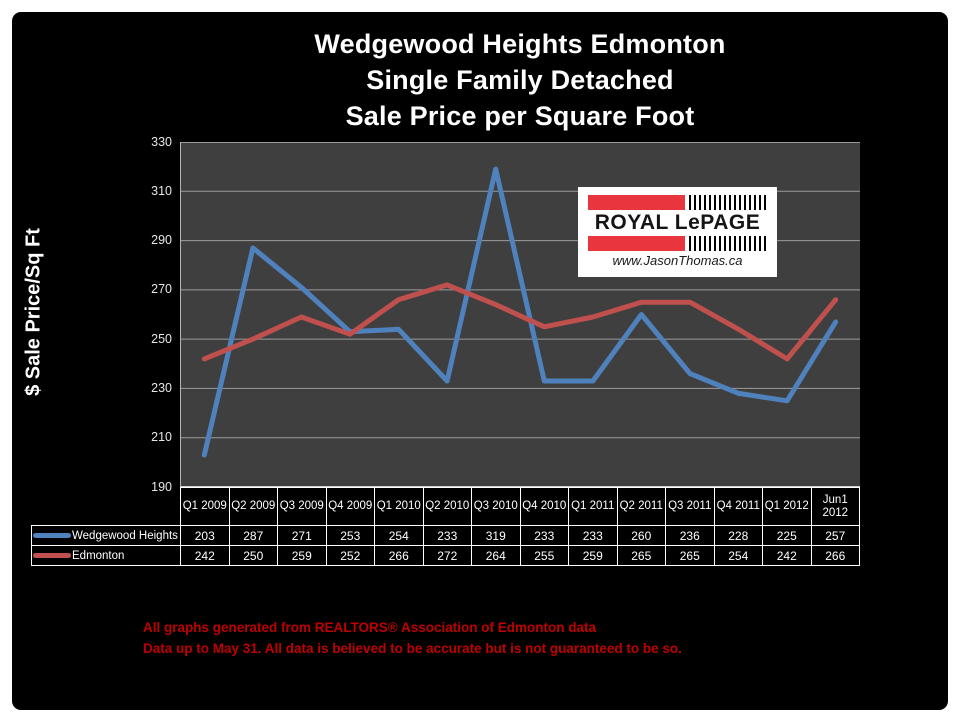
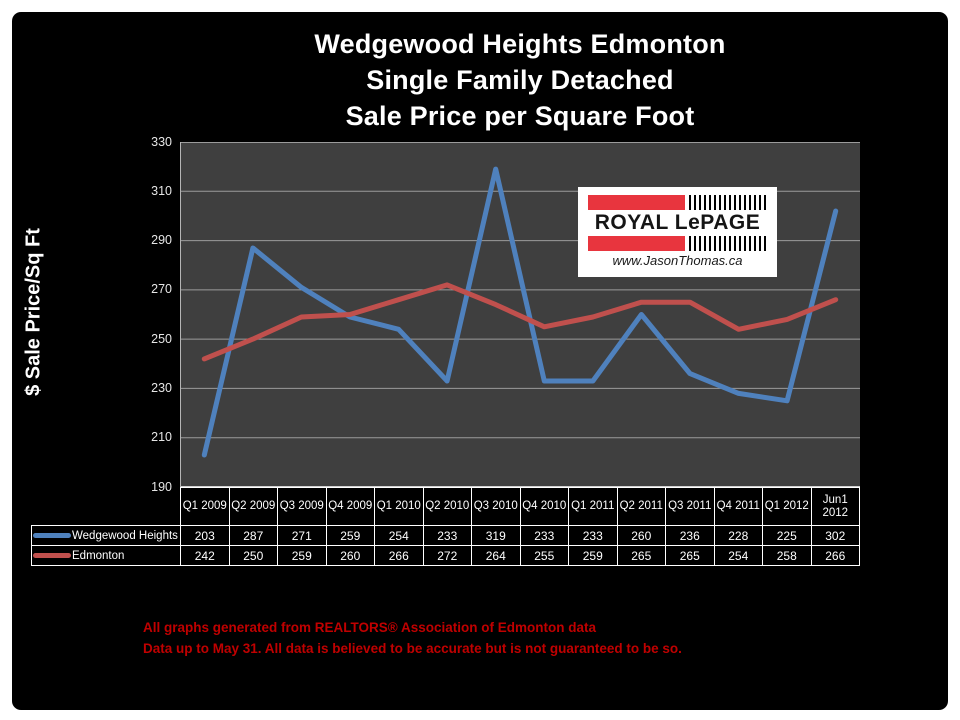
Wedgewood Heights/Q4 2009: 253 -> 259
Edmonton/Q4 2009: 252 -> 260
Edmonton/Q1 2012: 242 -> 258
Wedgewood Heights/Jun1 2012: 257 -> 302
